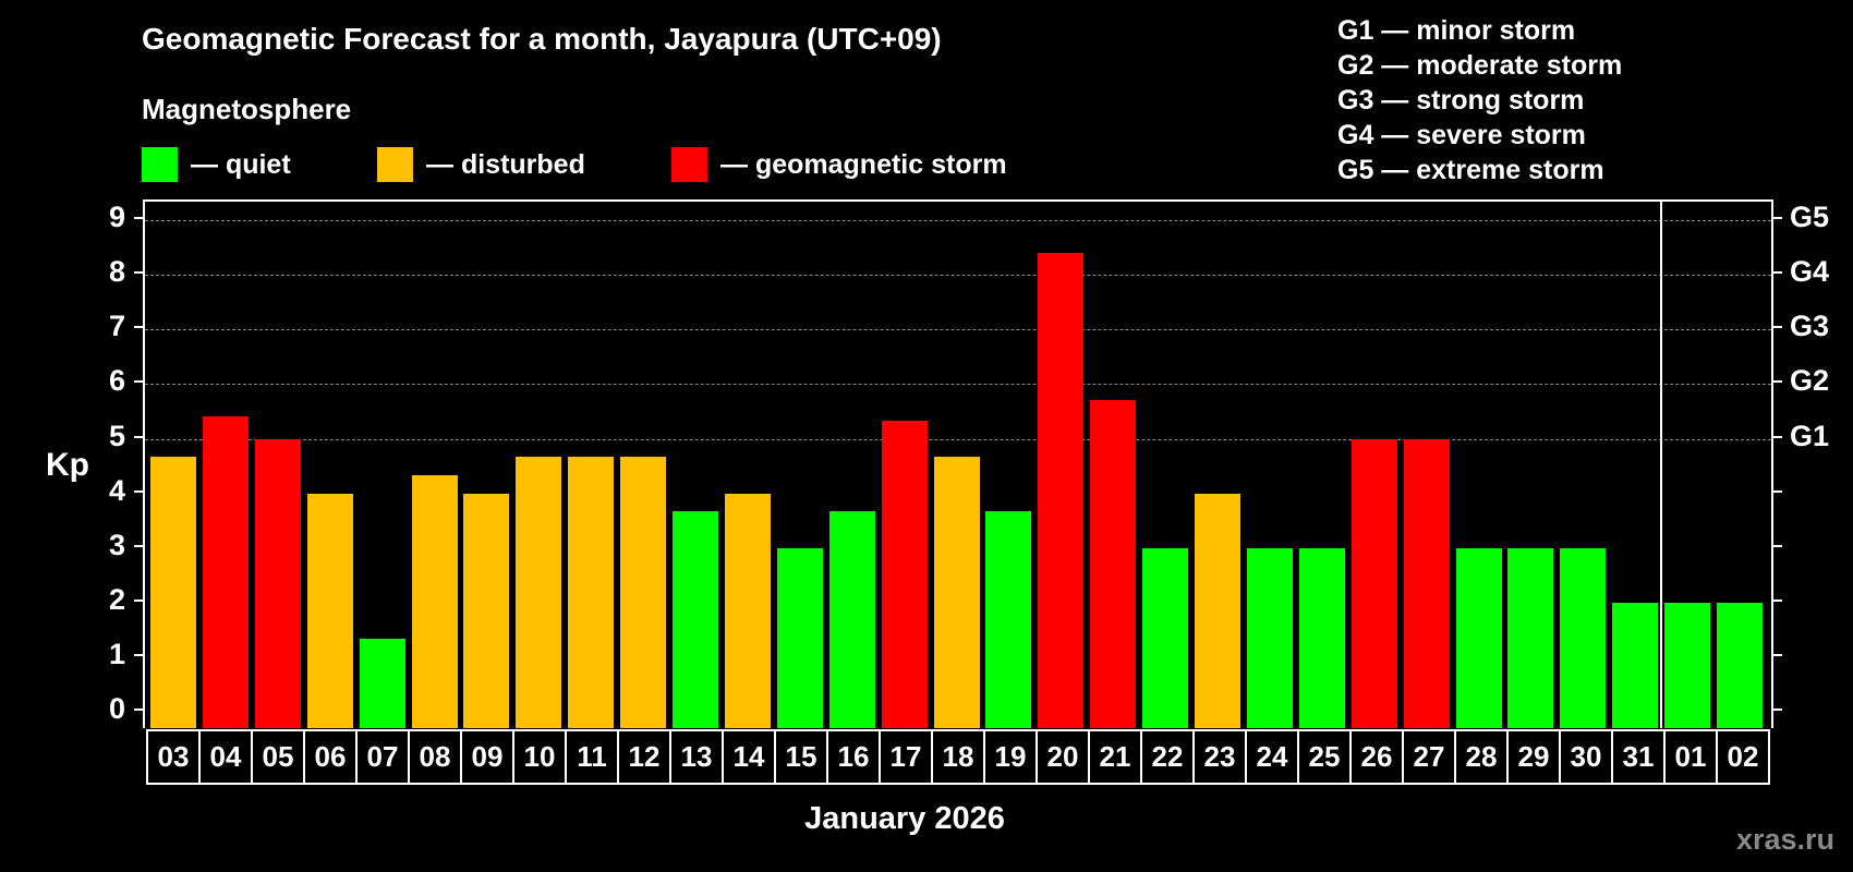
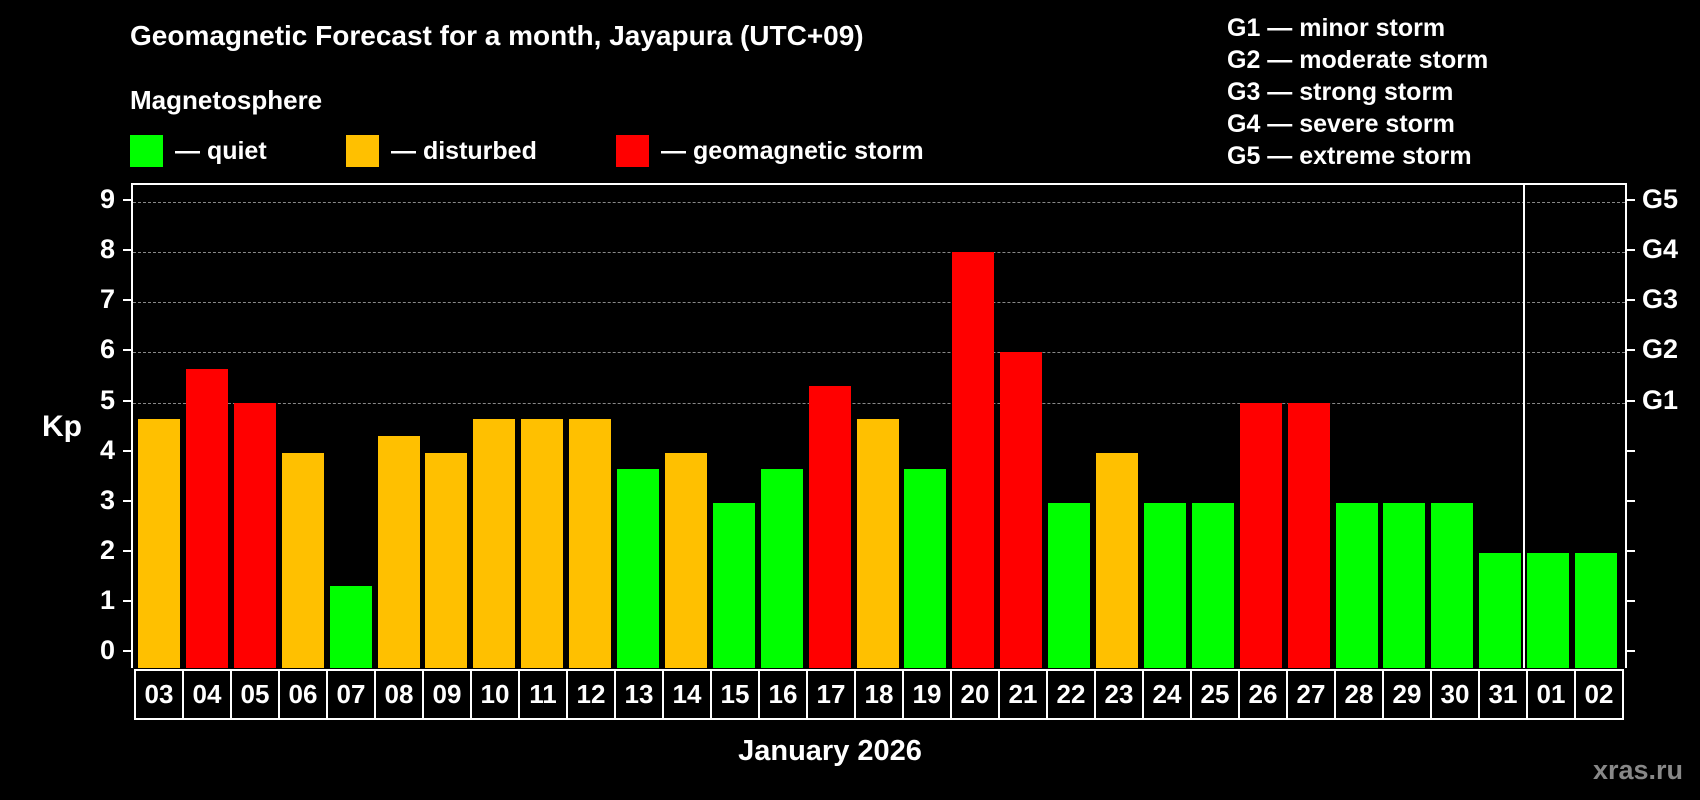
04: 5.4 -> 5.7
20: 8.4 -> 8.0
21: 5.7 -> 6.0
